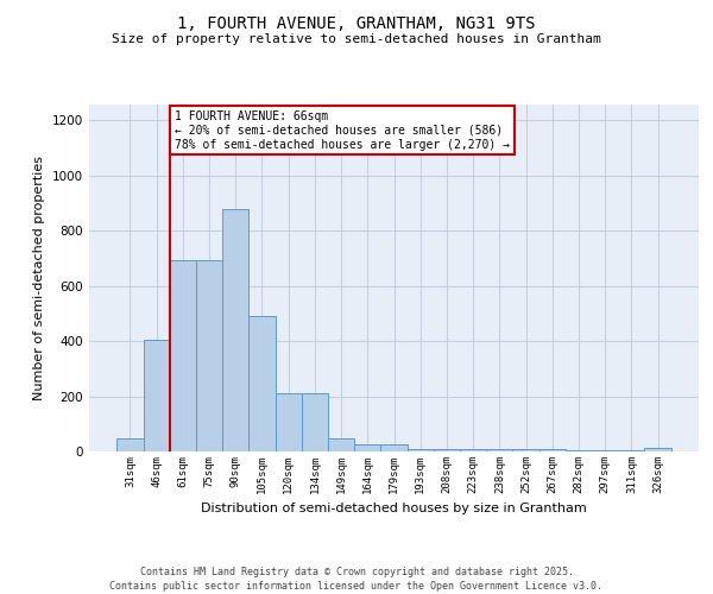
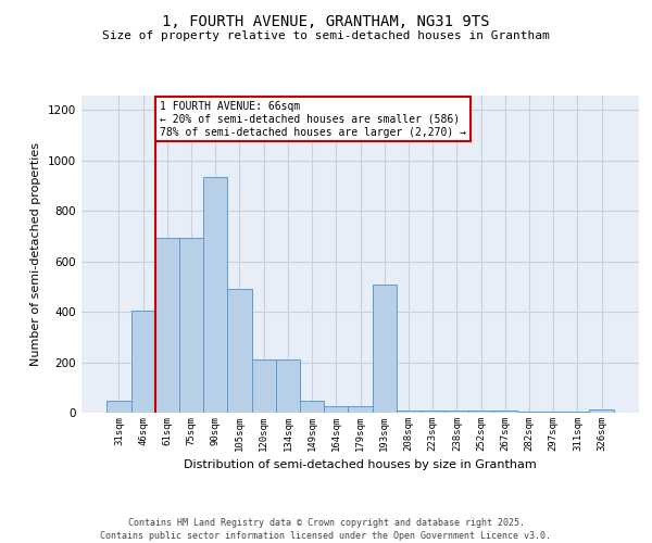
90sqm: 880 -> 935
193sqm: 10 -> 510
